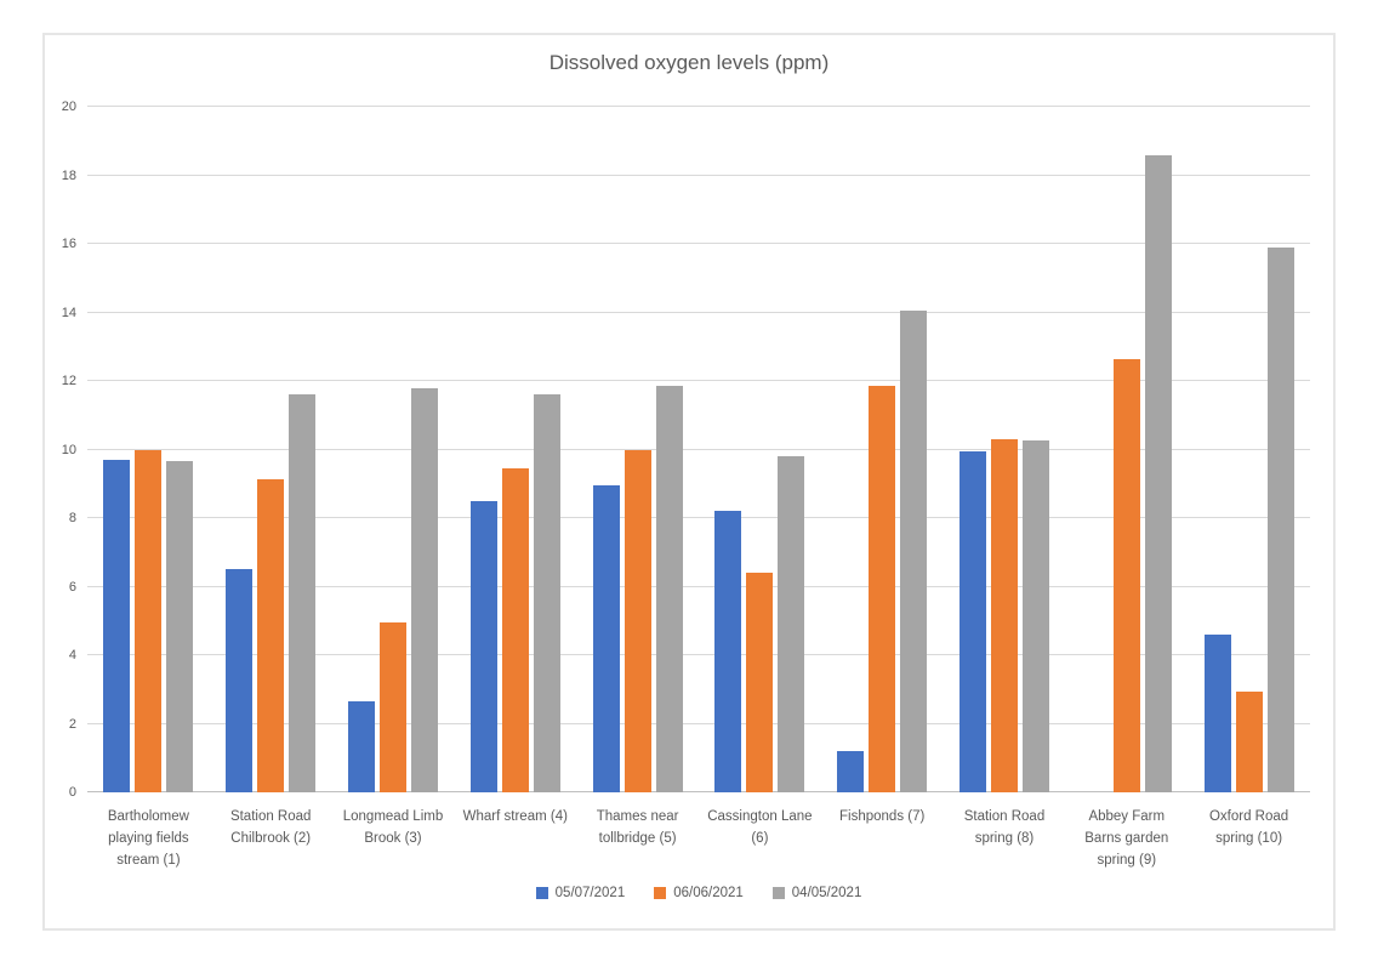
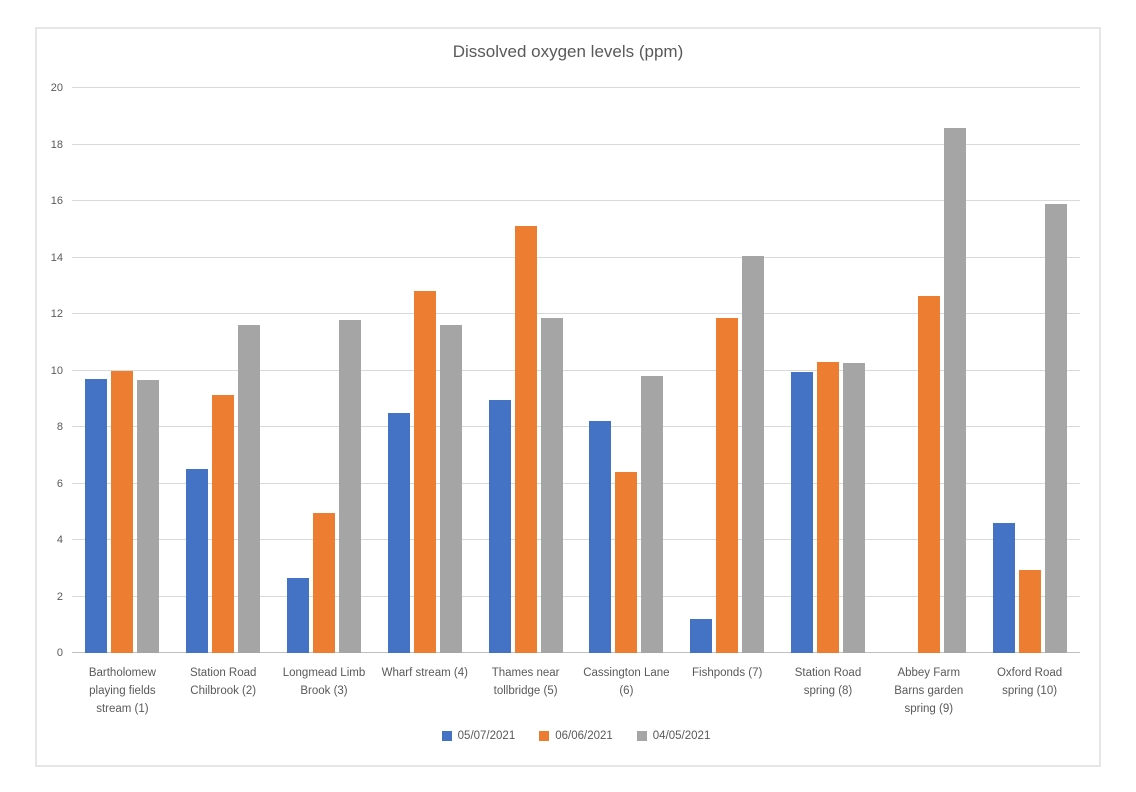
06/06/2021/Wharf stream (4): 9.4 -> 12.8
06/06/2021/Thames near tollbridge (5): 10.0 -> 15.1
